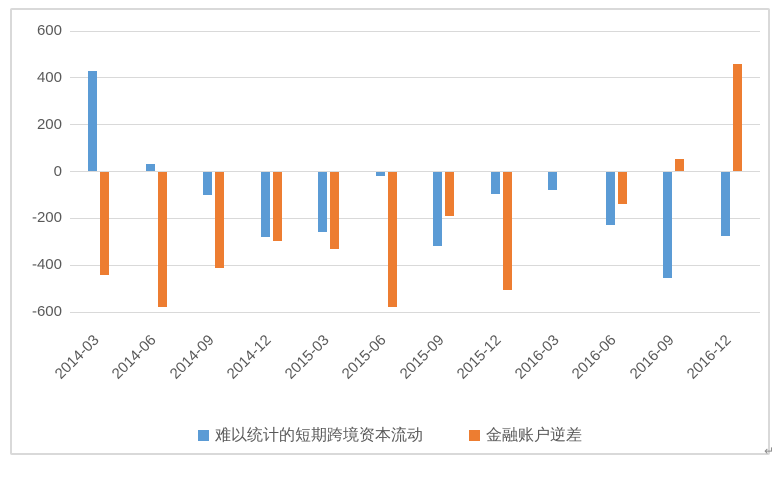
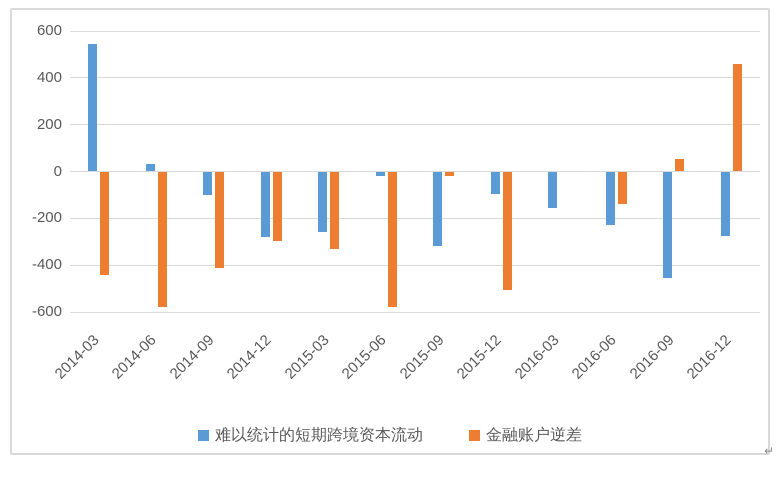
难以统计的短期跨境资本流动/2014-03: 430 -> 540
金融账户逆差/2015-09: -190 -> -20
难以统计的短期跨境资本流动/2016-03: -80 -> -160
